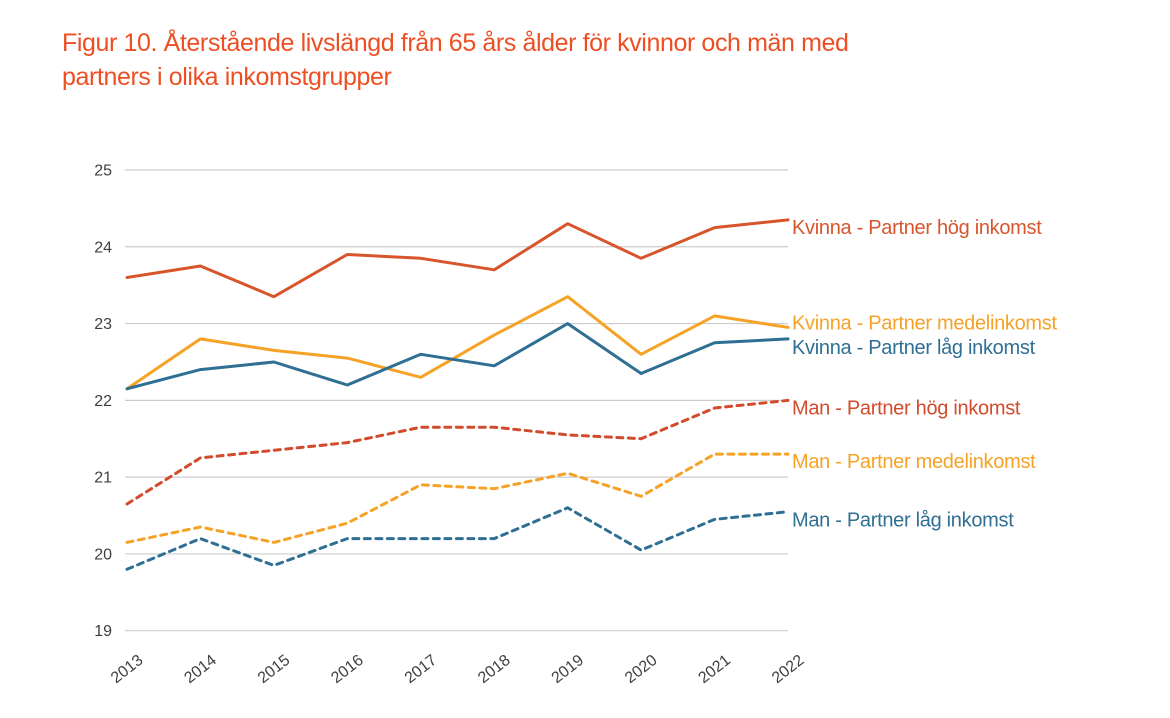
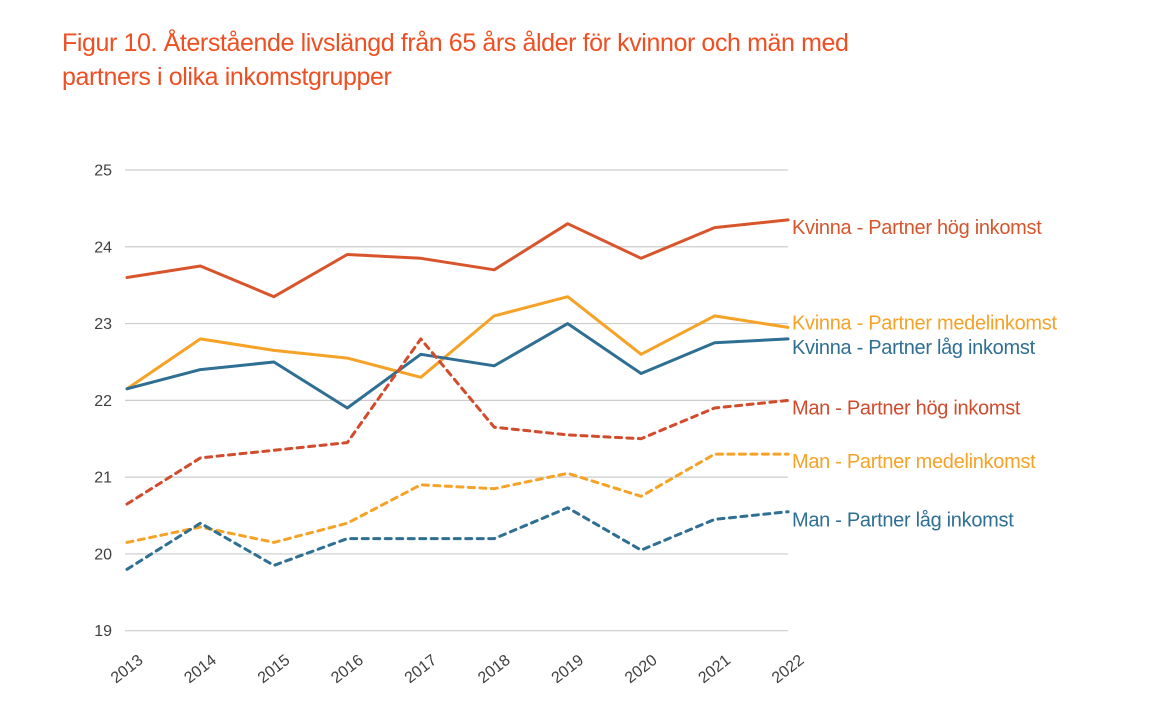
Man - Partner låg inkomst/2014: 20.2 -> 20.4
Kvinna - Partner låg inkomst/2016: 22.2 -> 21.9
Man - Partner hög inkomst/2017: 21.6 -> 22.8
Kvinna - Partner medelinkomst/2018: 22.9 -> 23.1
